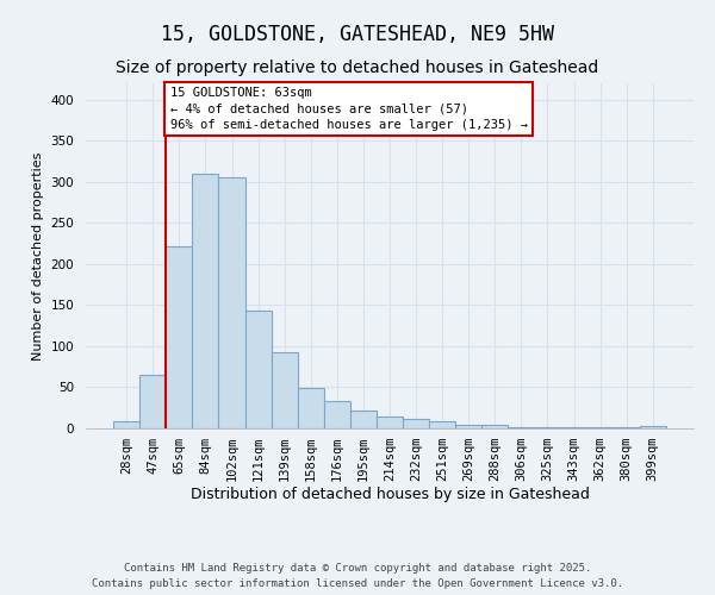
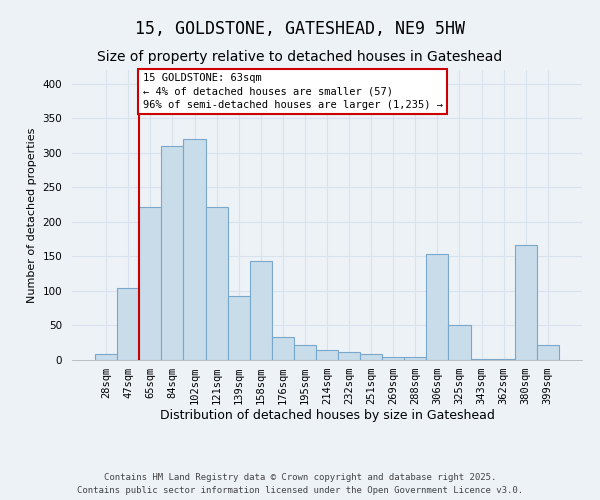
47sqm: 65 -> 104
102sqm: 305 -> 320
121sqm: 144 -> 222
158sqm: 49 -> 144
306sqm: 2 -> 154
325sqm: 2 -> 50
380sqm: 1 -> 166
399sqm: 3 -> 22
